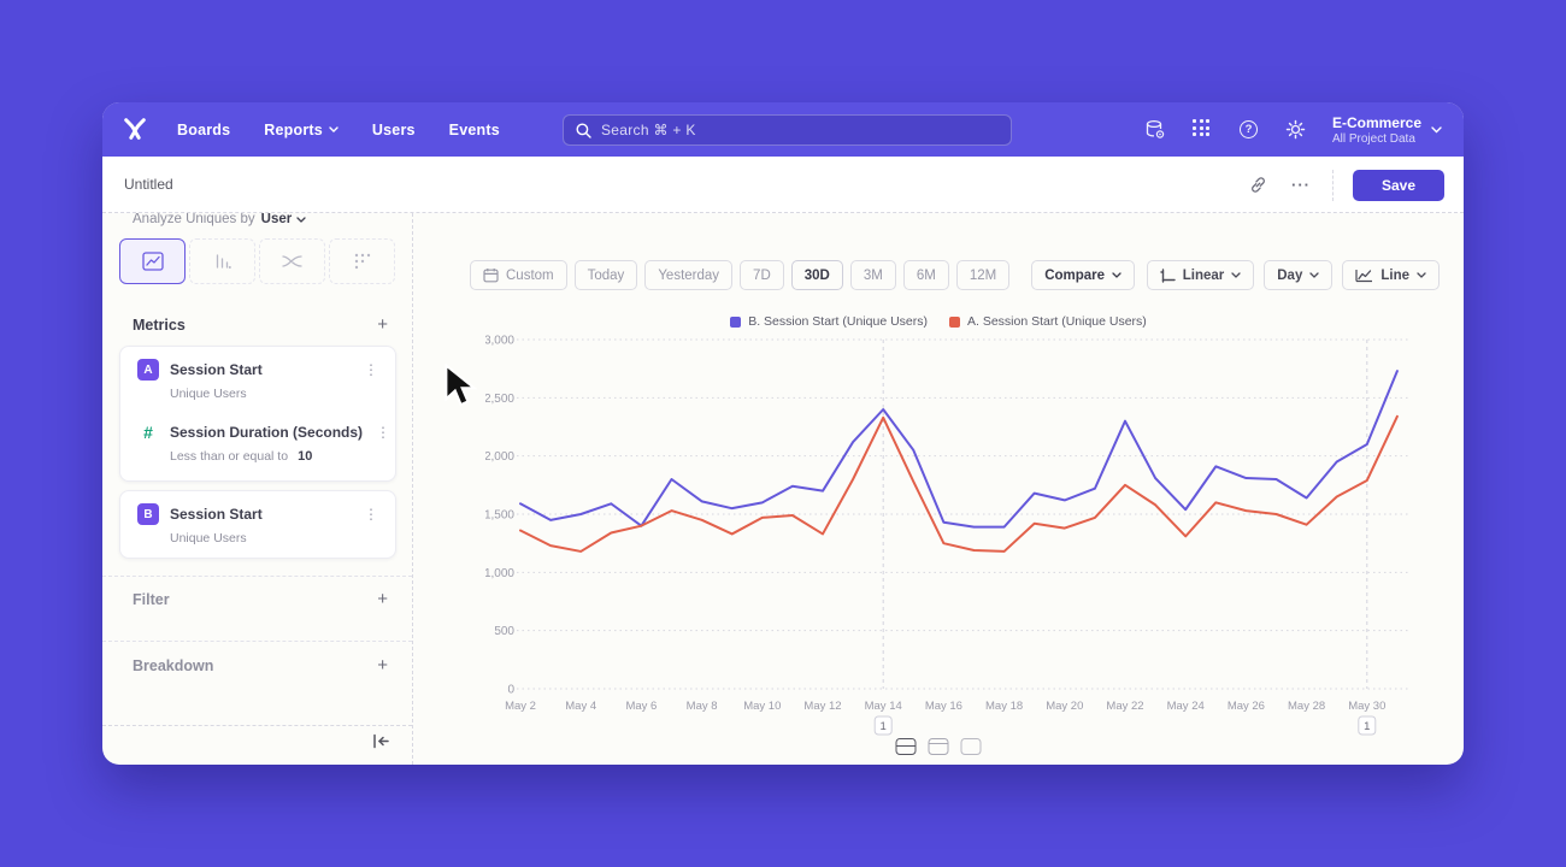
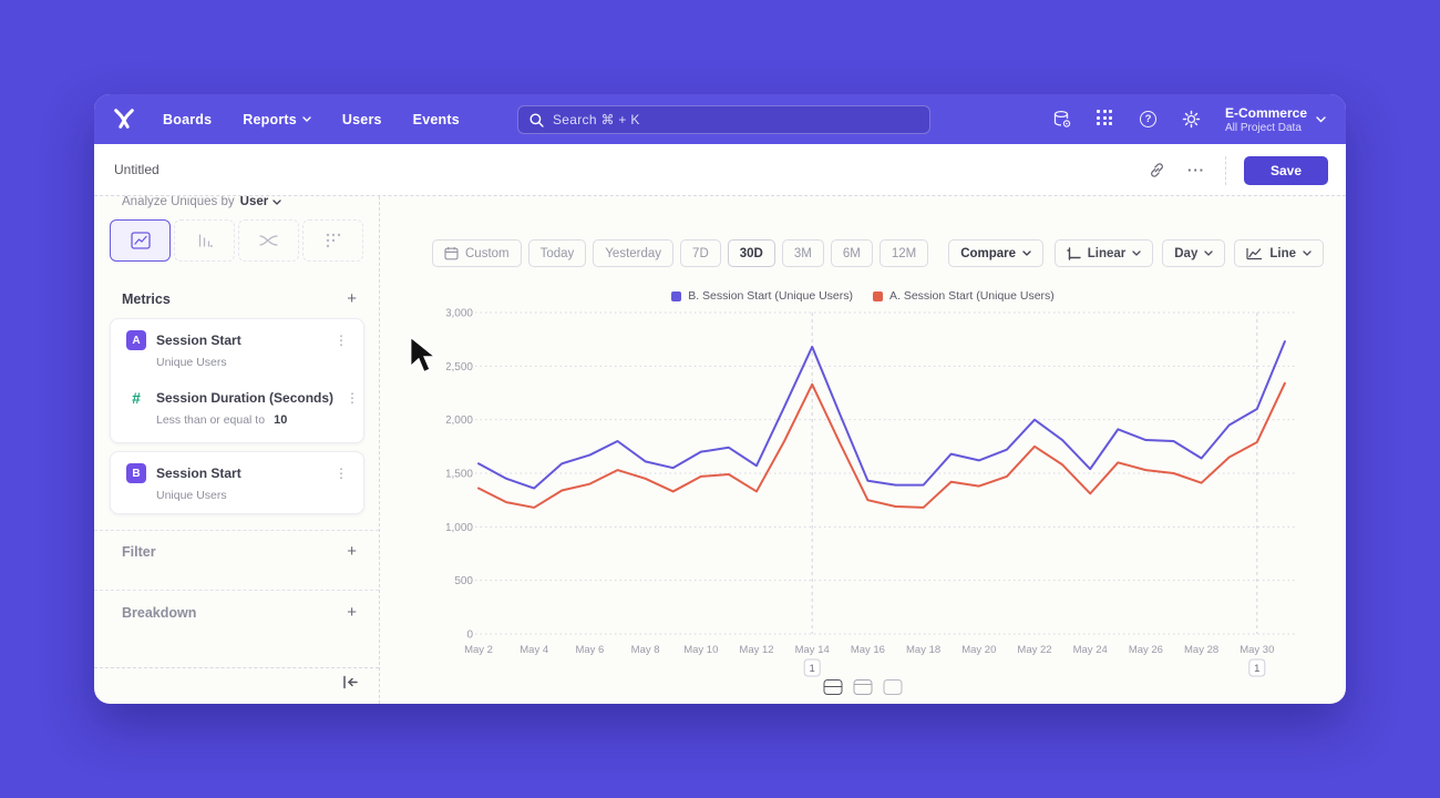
B. Session Start (Unique Users)/May 4: 1500 -> 1400
B. Session Start (Unique Users)/May 6: 1400 -> 1700
B. Session Start (Unique Users)/May 10: 1600 -> 1700
B. Session Start (Unique Users)/May 12: 1700 -> 1600
B. Session Start (Unique Users)/May 14: 2400 -> 2700
B. Session Start (Unique Users)/May 22: 2300 -> 2000
